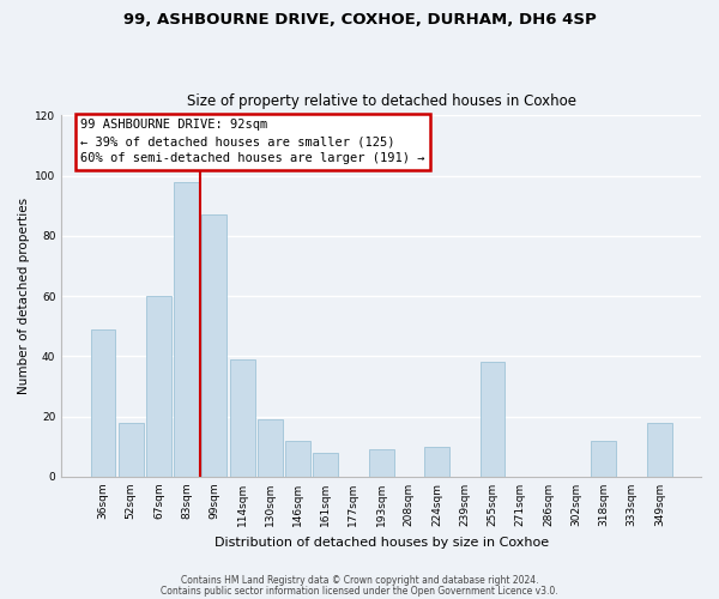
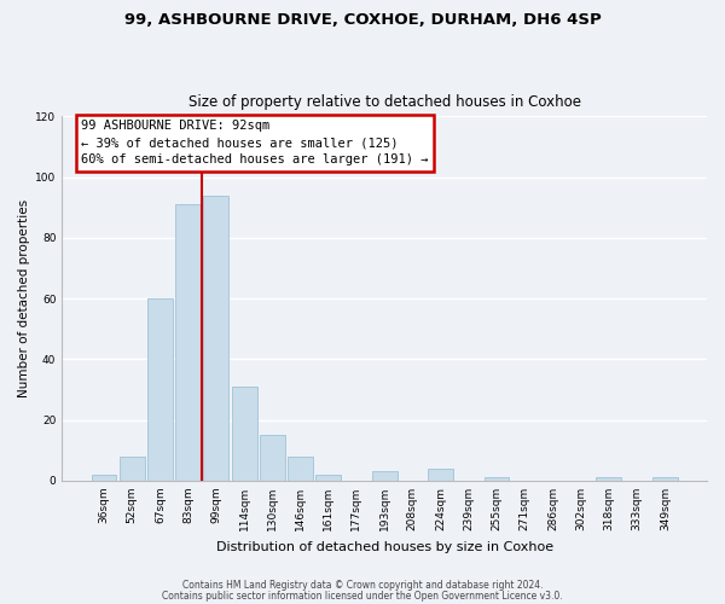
36sqm: 49 -> 2
52sqm: 18 -> 8
83sqm: 98 -> 91
99sqm: 87 -> 94
114sqm: 39 -> 31
130sqm: 19 -> 15
146sqm: 12 -> 8
161sqm: 8 -> 2
193sqm: 9 -> 3
224sqm: 10 -> 4
255sqm: 38 -> 1
318sqm: 12 -> 1
349sqm: 18 -> 1
